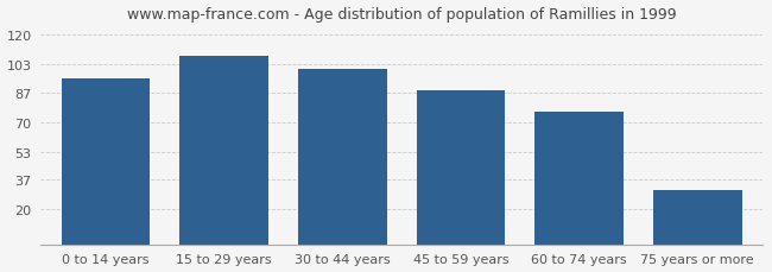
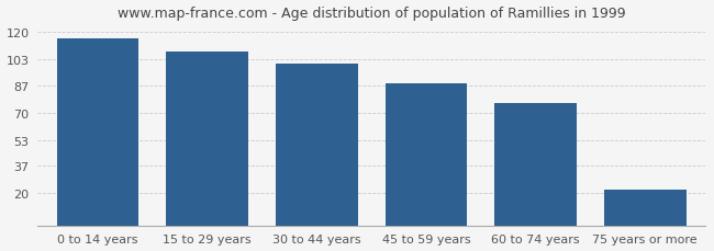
0 to 14 years: 95 -> 116
75 years or more: 31 -> 22
